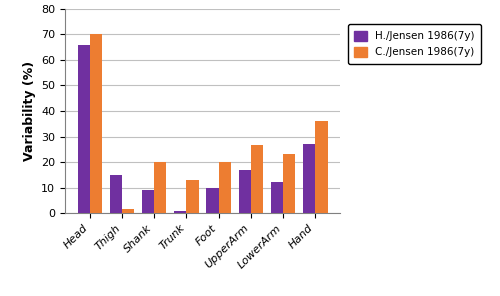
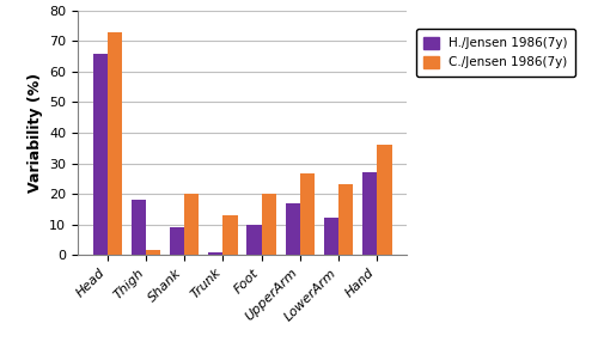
C./Jensen 1986(7y)/Head: 70.0 -> 73.0
H./Jensen 1986(7y)/Thigh: 15 -> 18
